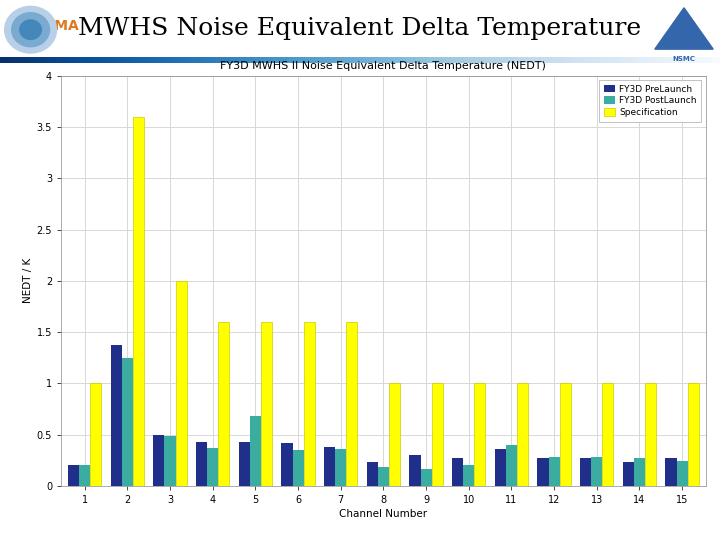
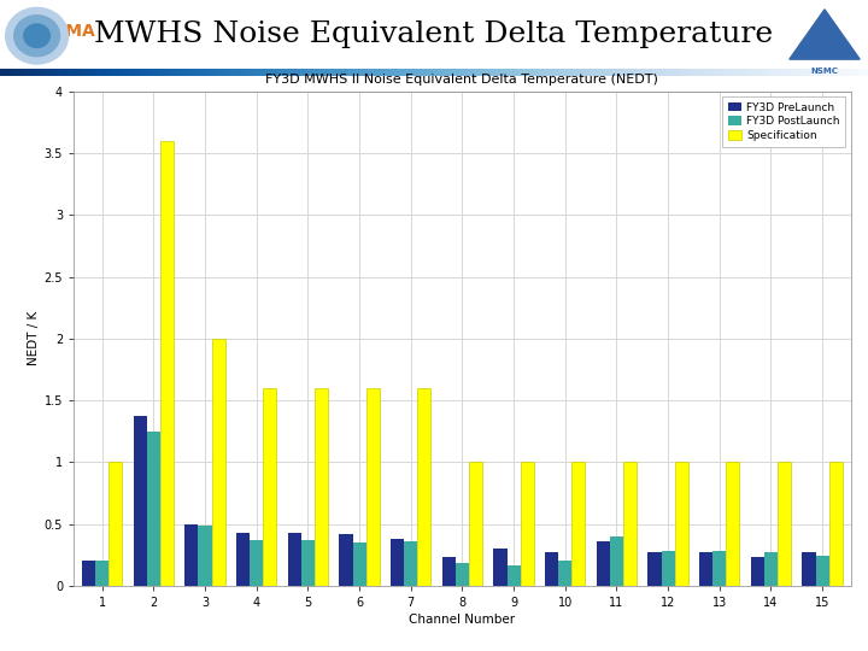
FY3D PostLaunch/5: 0.68 -> 0.37
